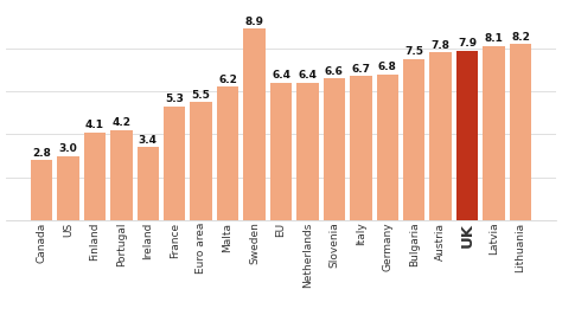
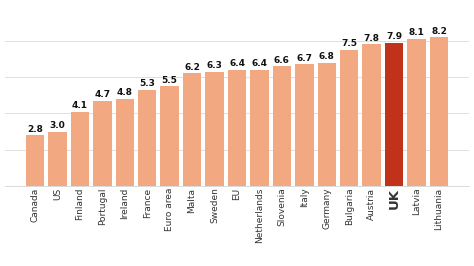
Portugal: 4.2 -> 4.7
Ireland: 3.4 -> 4.8
Sweden: 8.9 -> 6.3
